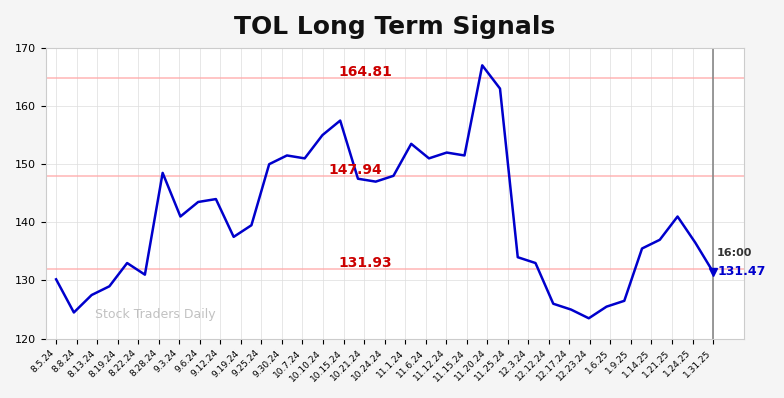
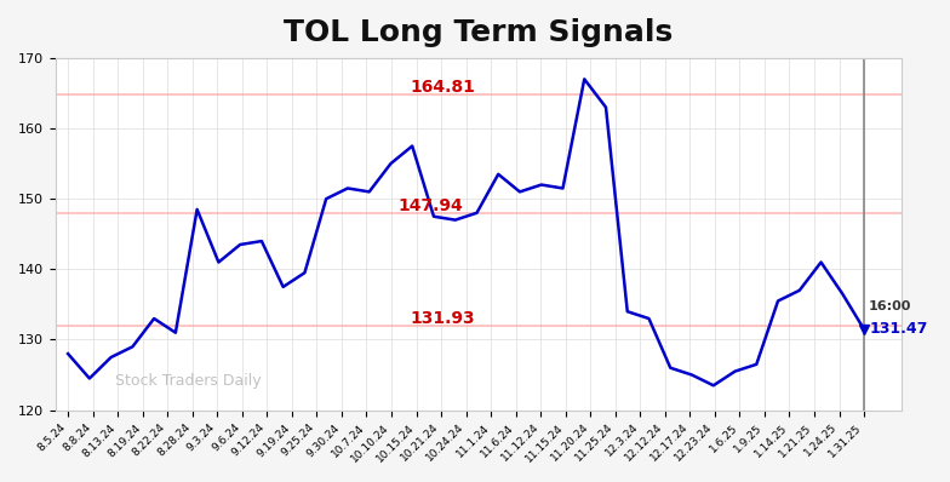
8.5.24: 130.2 -> 128.0
